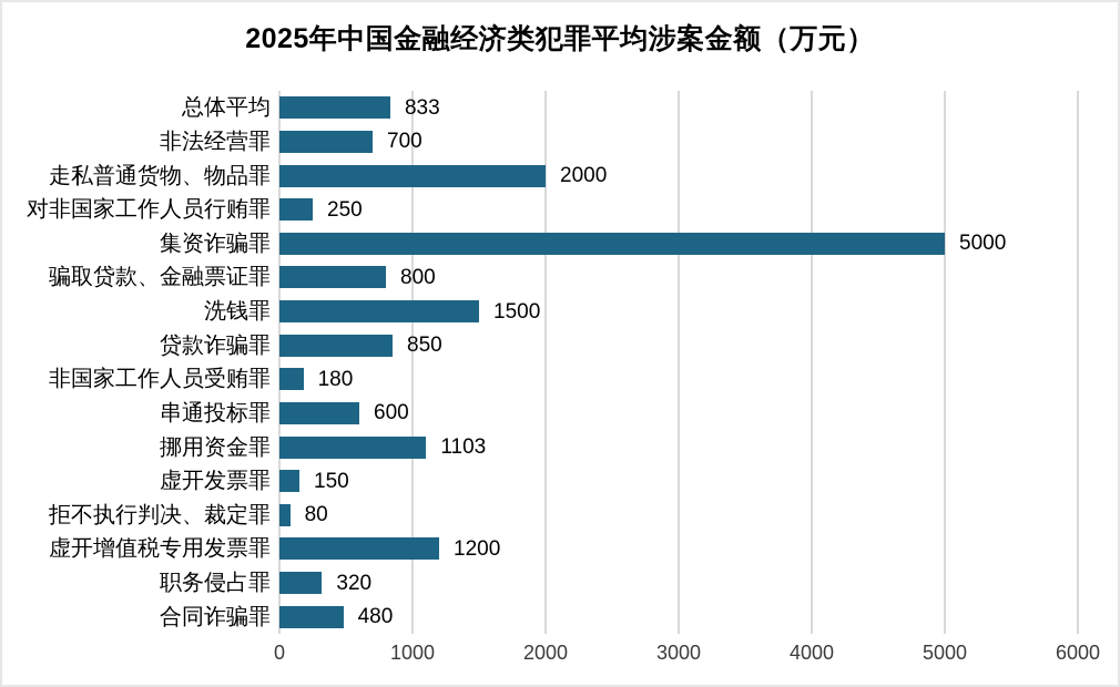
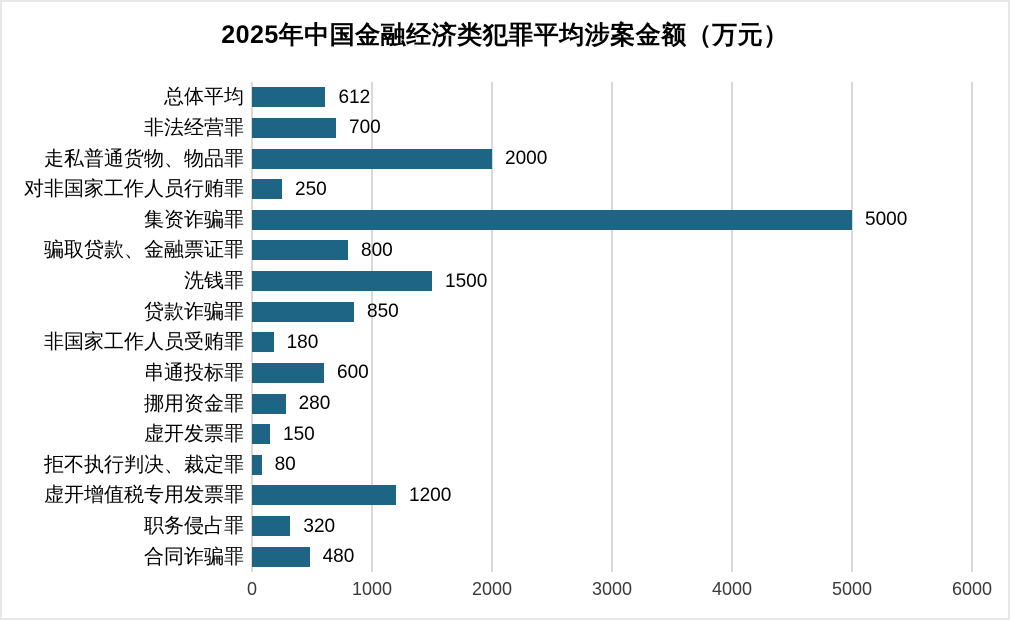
总体平均: 833 -> 612
挪用资金罪: 1103 -> 280
